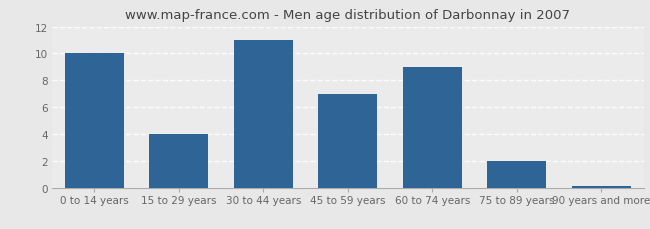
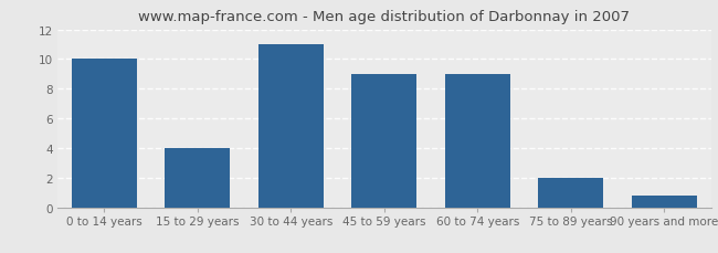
45 to 59 years: 7.0 -> 9.0
90 years and more: 0.1 -> 0.8
